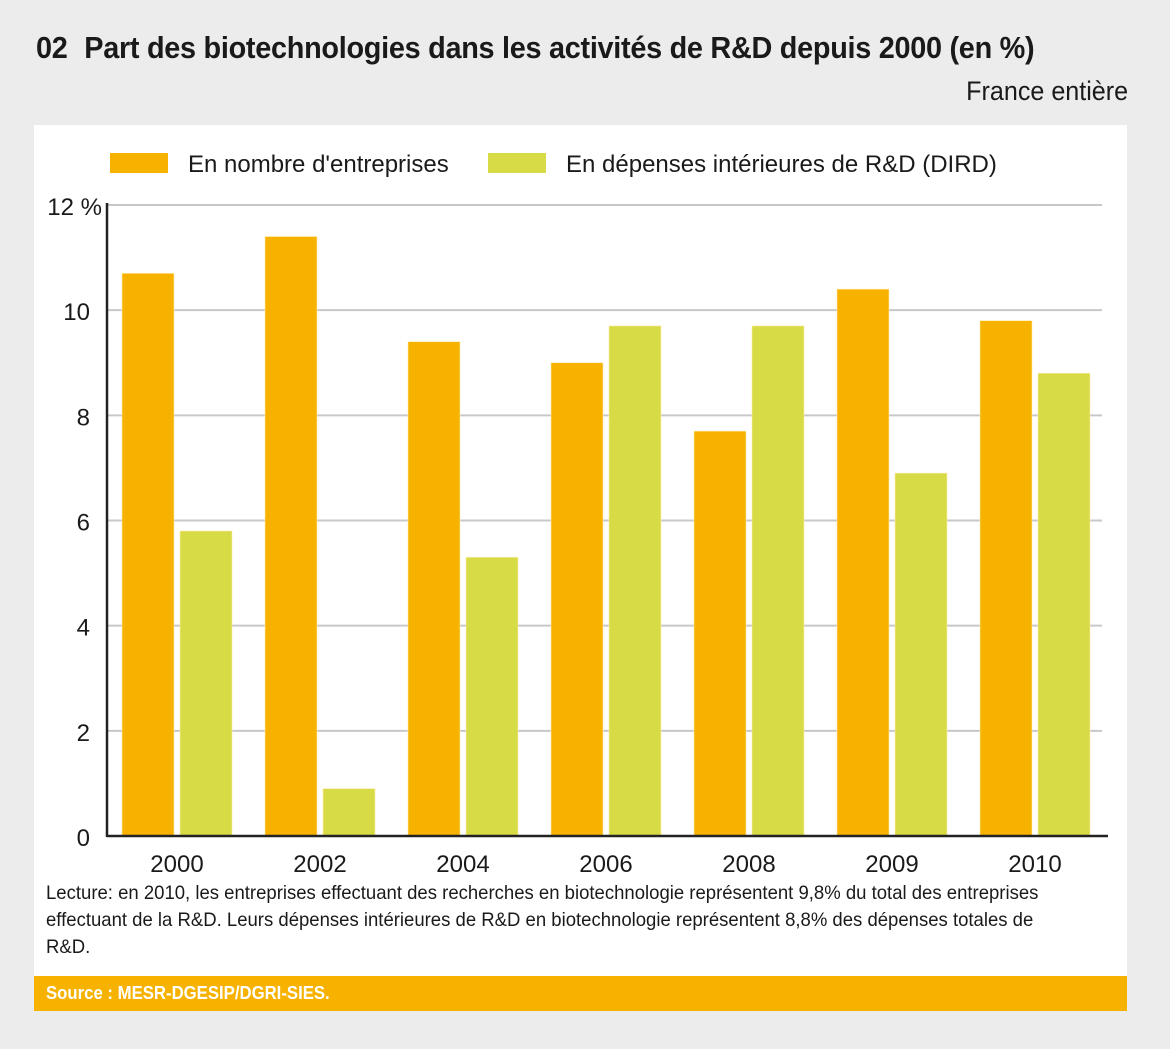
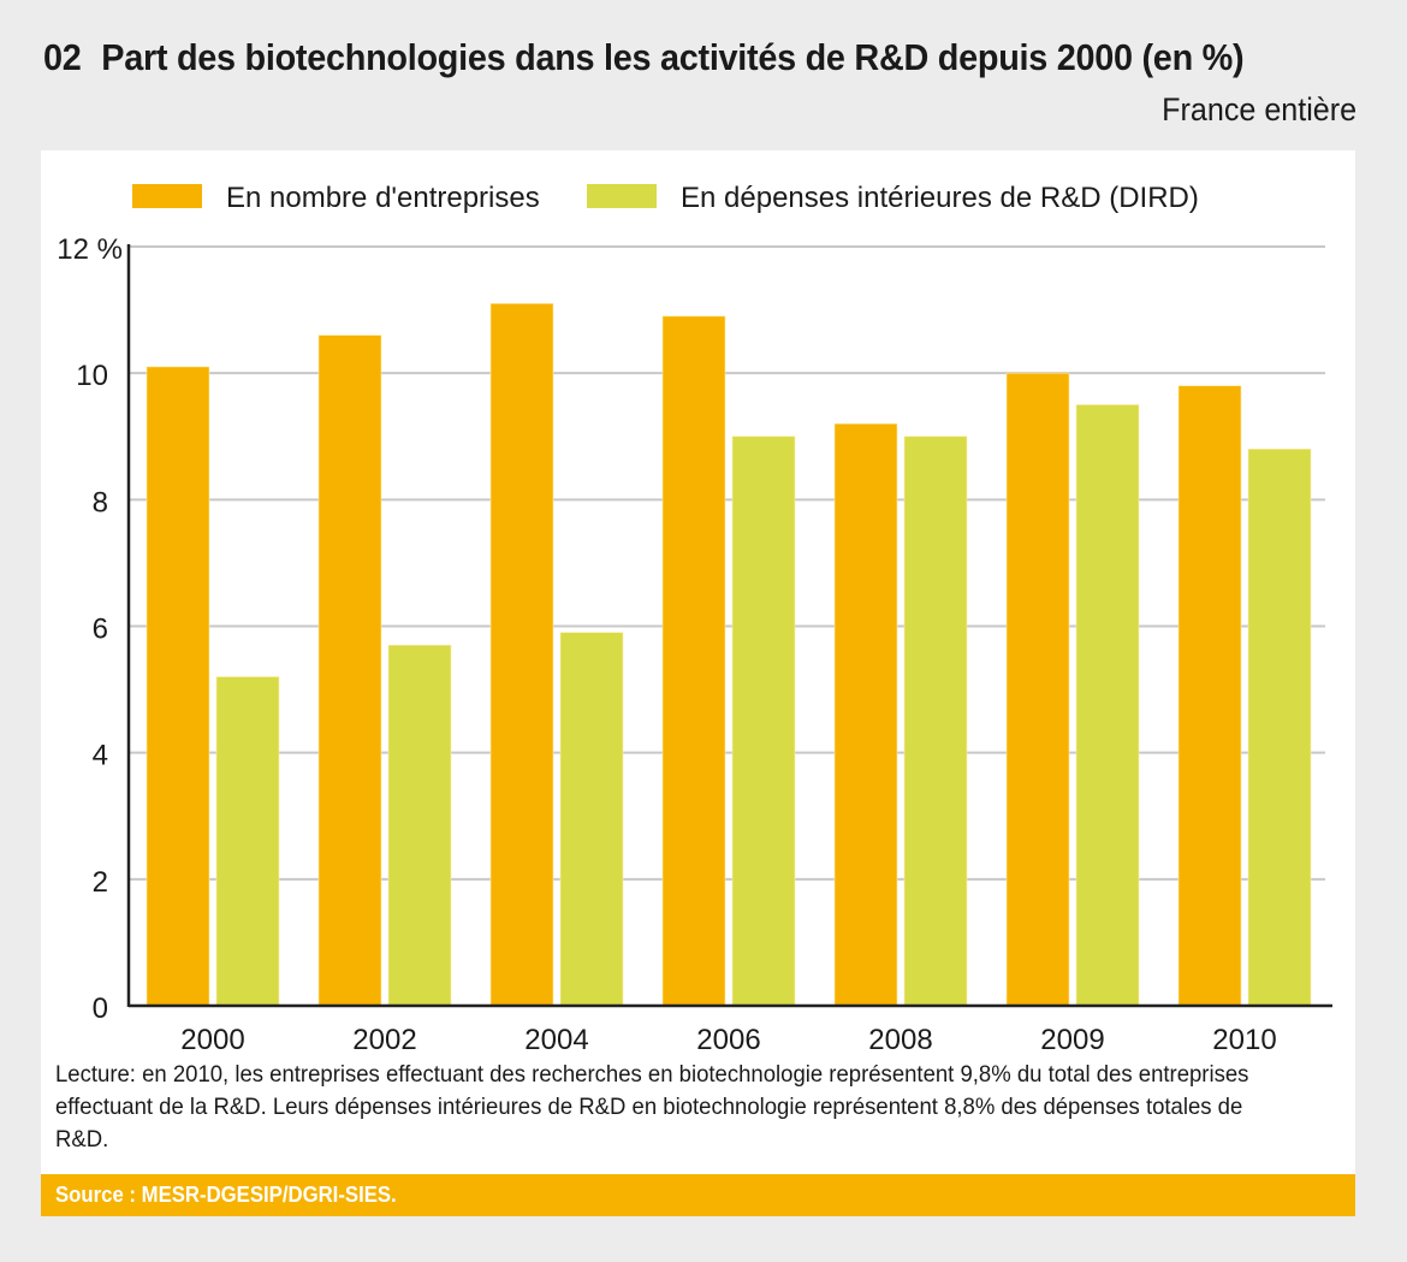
En nombre d'entreprises/2000: 10.7 -> 10.1
En dépenses intérieures de R&D (DIRD)/2000: 5.8 -> 5.2
En nombre d'entreprises/2002: 11.4 -> 10.6
En dépenses intérieures de R&D (DIRD)/2002: 0.9 -> 5.7
En nombre d'entreprises/2004: 9.4 -> 11.1
En dépenses intérieures de R&D (DIRD)/2004: 5.3 -> 5.9
En nombre d'entreprises/2006: 9.0 -> 10.9
En dépenses intérieures de R&D (DIRD)/2006: 9.7 -> 9.0
En nombre d'entreprises/2008: 7.7 -> 9.2
En dépenses intérieures de R&D (DIRD)/2008: 9.7 -> 9.0
En nombre d'entreprises/2009: 10.4 -> 10.0
En dépenses intérieures de R&D (DIRD)/2009: 6.9 -> 9.5
